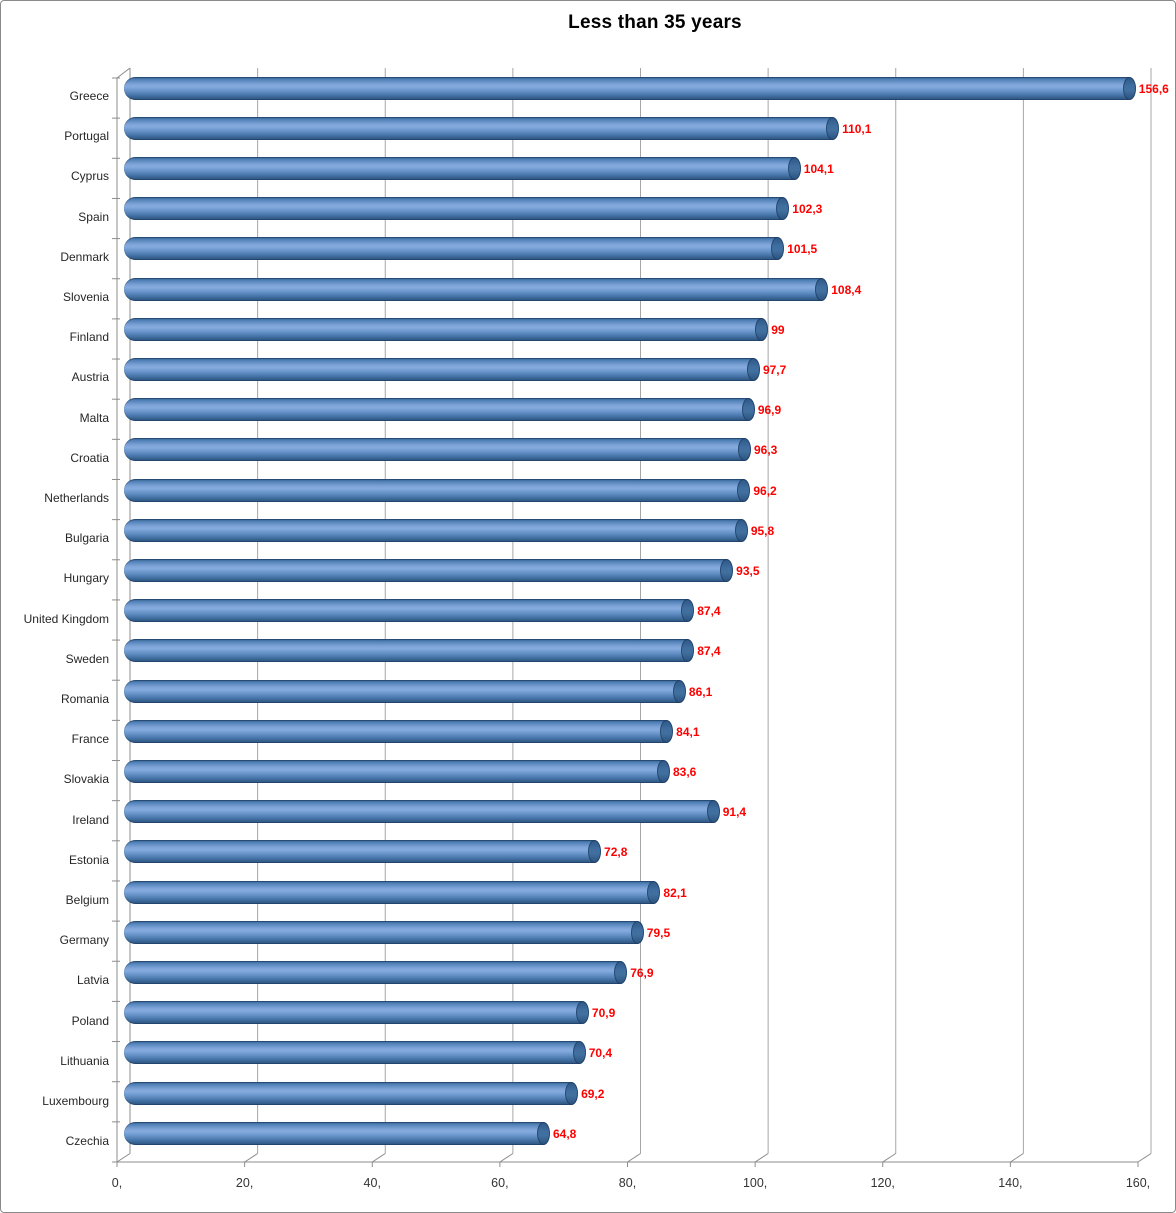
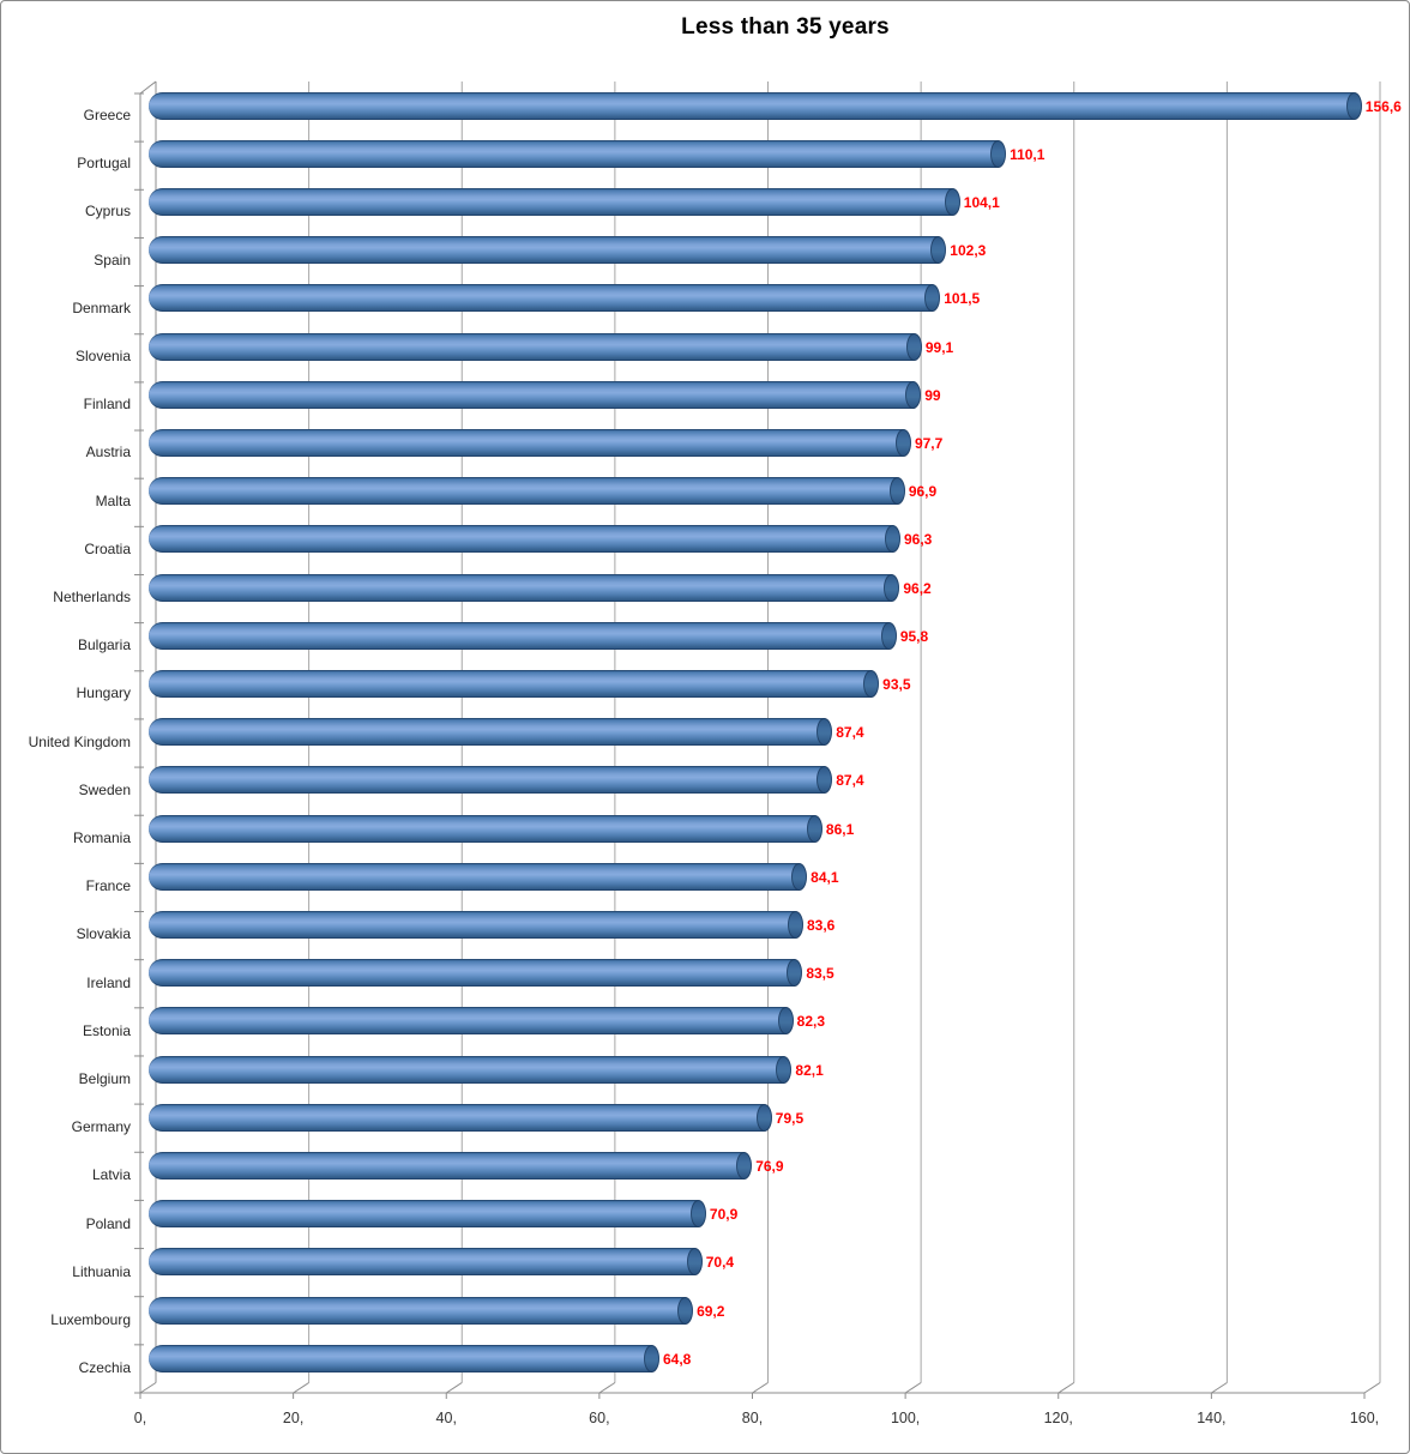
Slovenia: 108,4 -> 99,1
Ireland: 91,4 -> 83,5
Estonia: 72,8 -> 82,3
